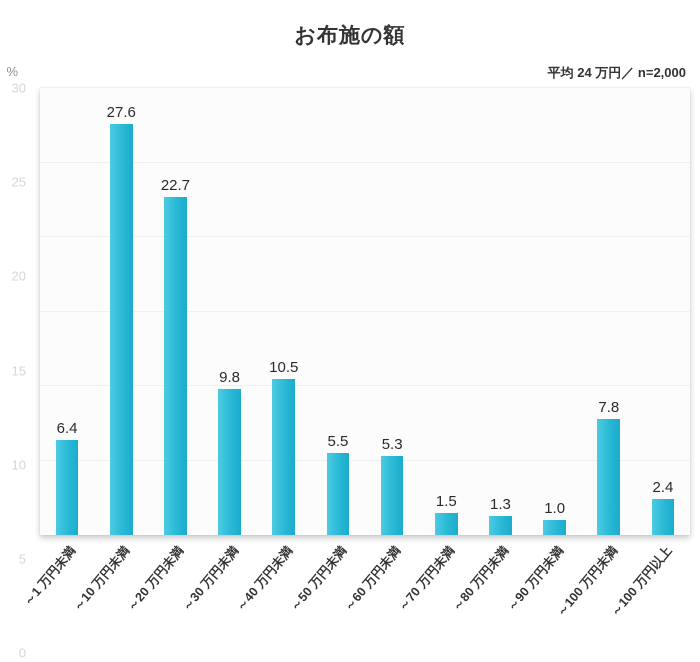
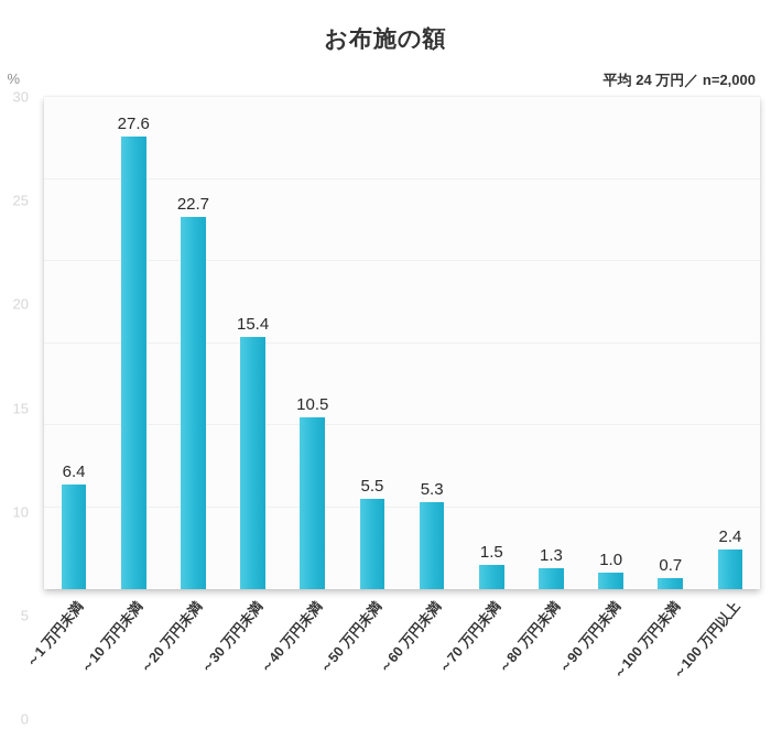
～30 万円未満: 9.8 -> 15.4
～100 万円未満: 7.8 -> 0.7
